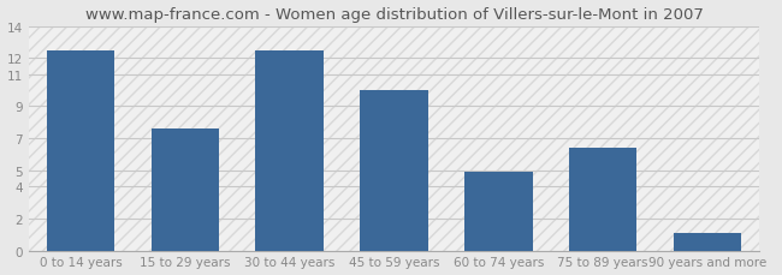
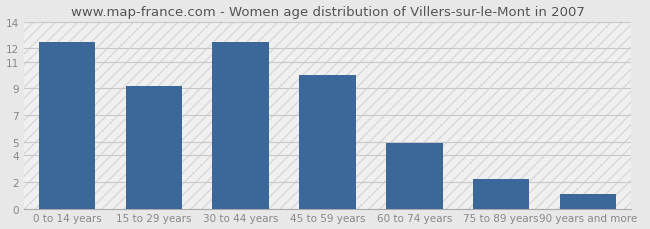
15 to 29 years: 7.6 -> 9.2
75 to 89 years: 6.4 -> 2.2
